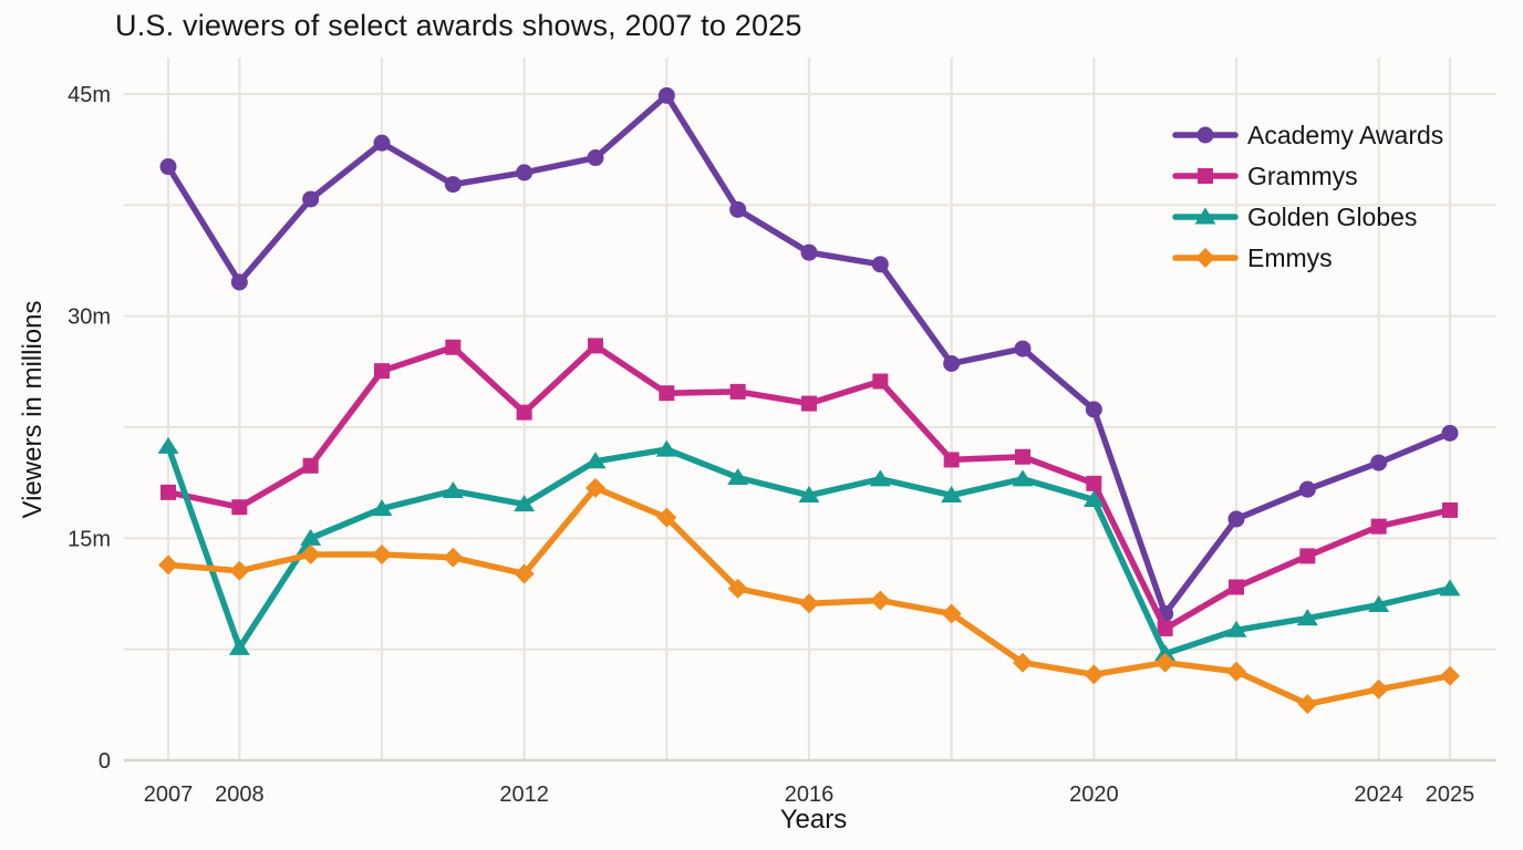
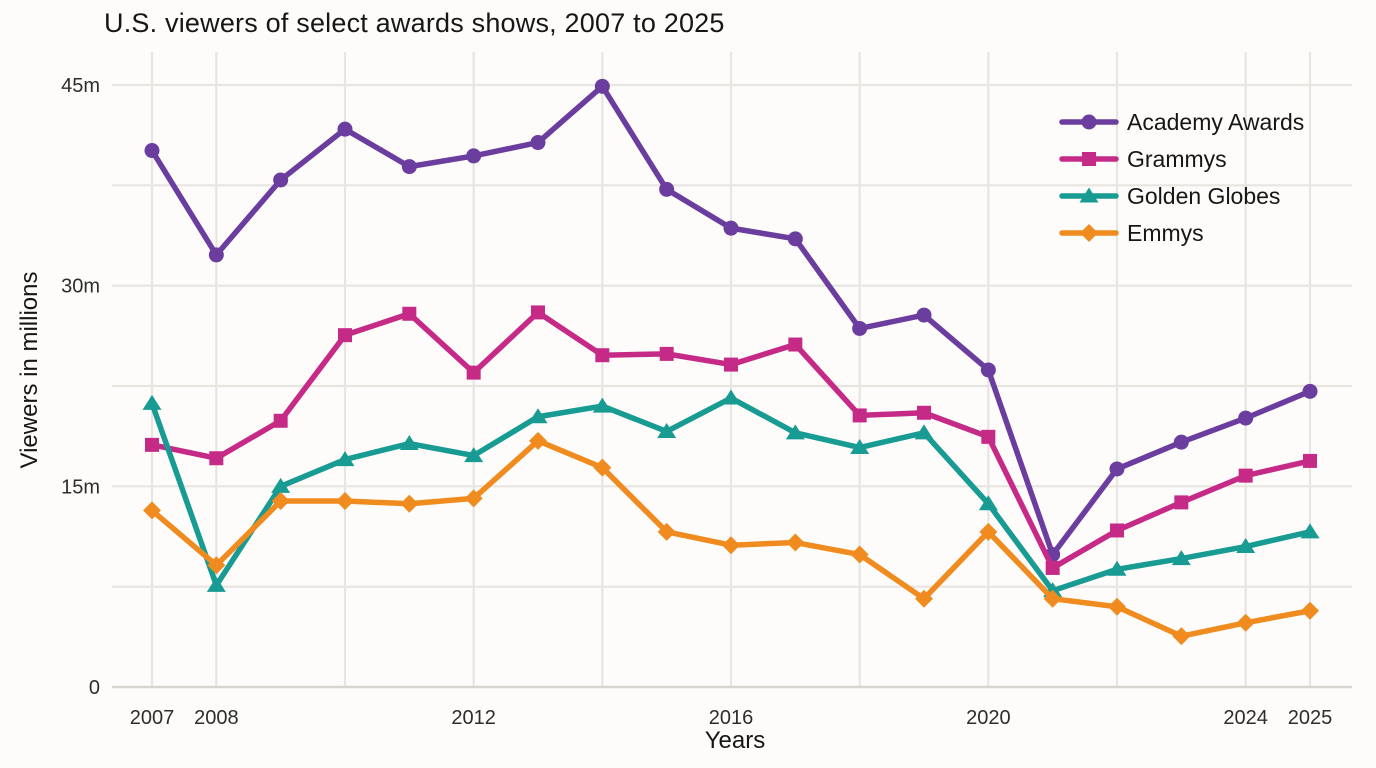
Emmys/2008: 12.8m -> 9.1m
Emmys/2012: 12.6m -> 14.1m
Golden Globes/2016: 17.9m -> 21.6m
Golden Globes/2020: 17.6m -> 13.7m
Emmys/2020: 5.8m -> 11.6m
